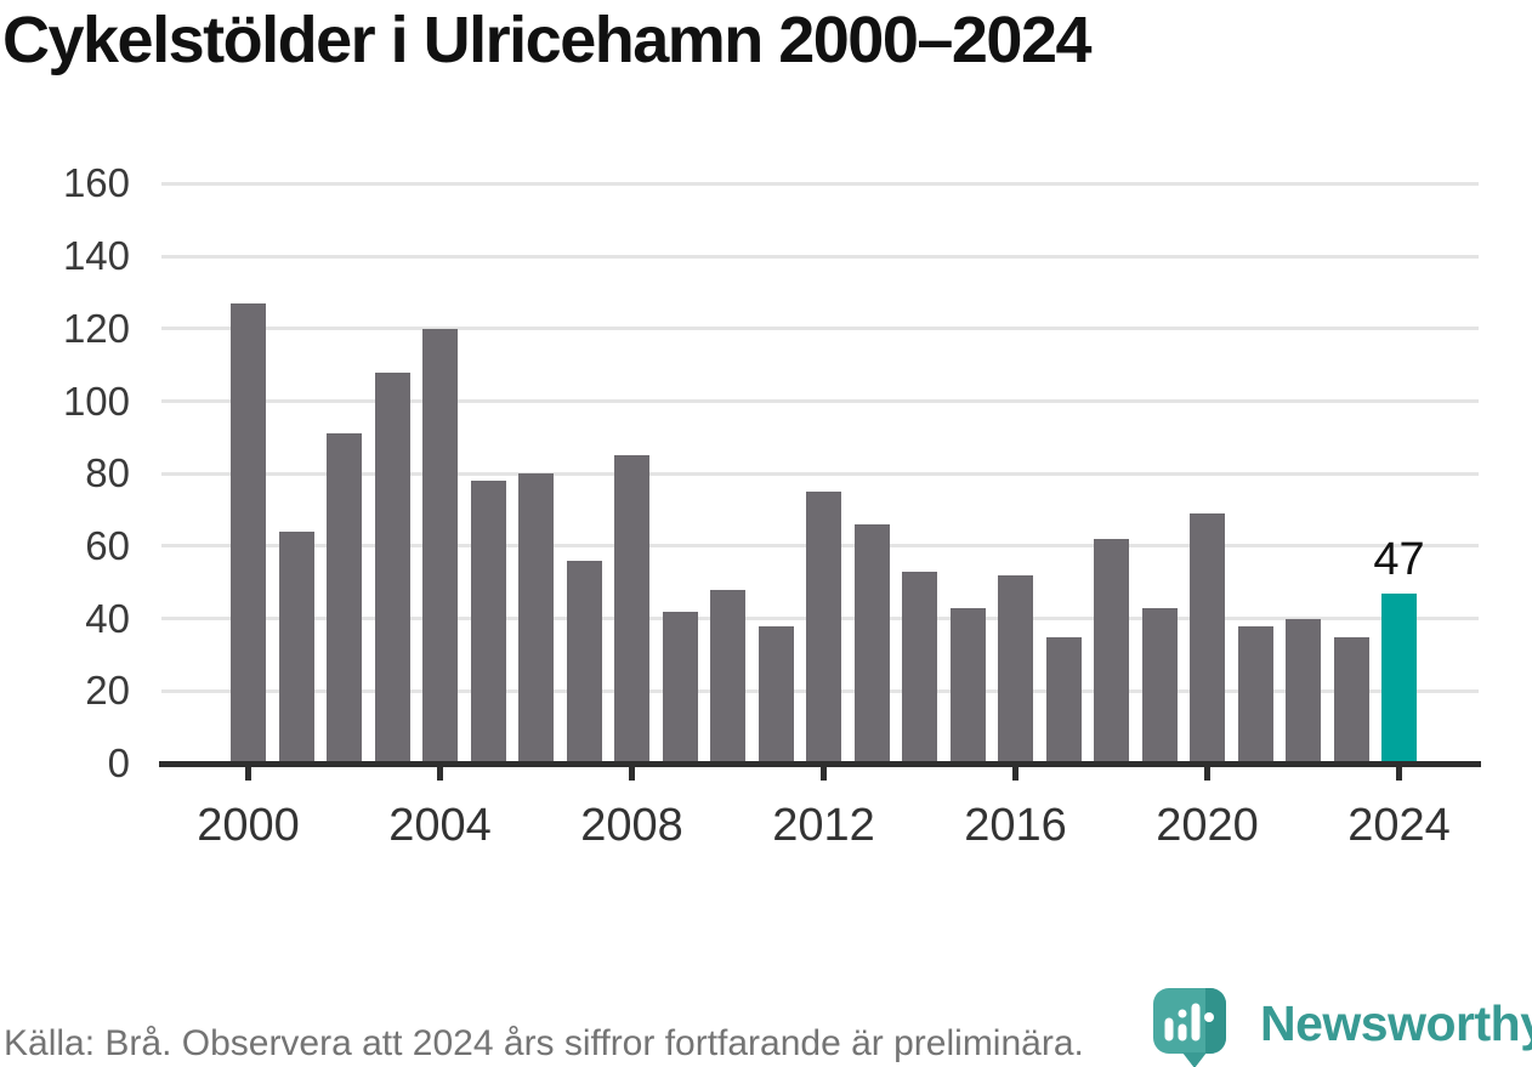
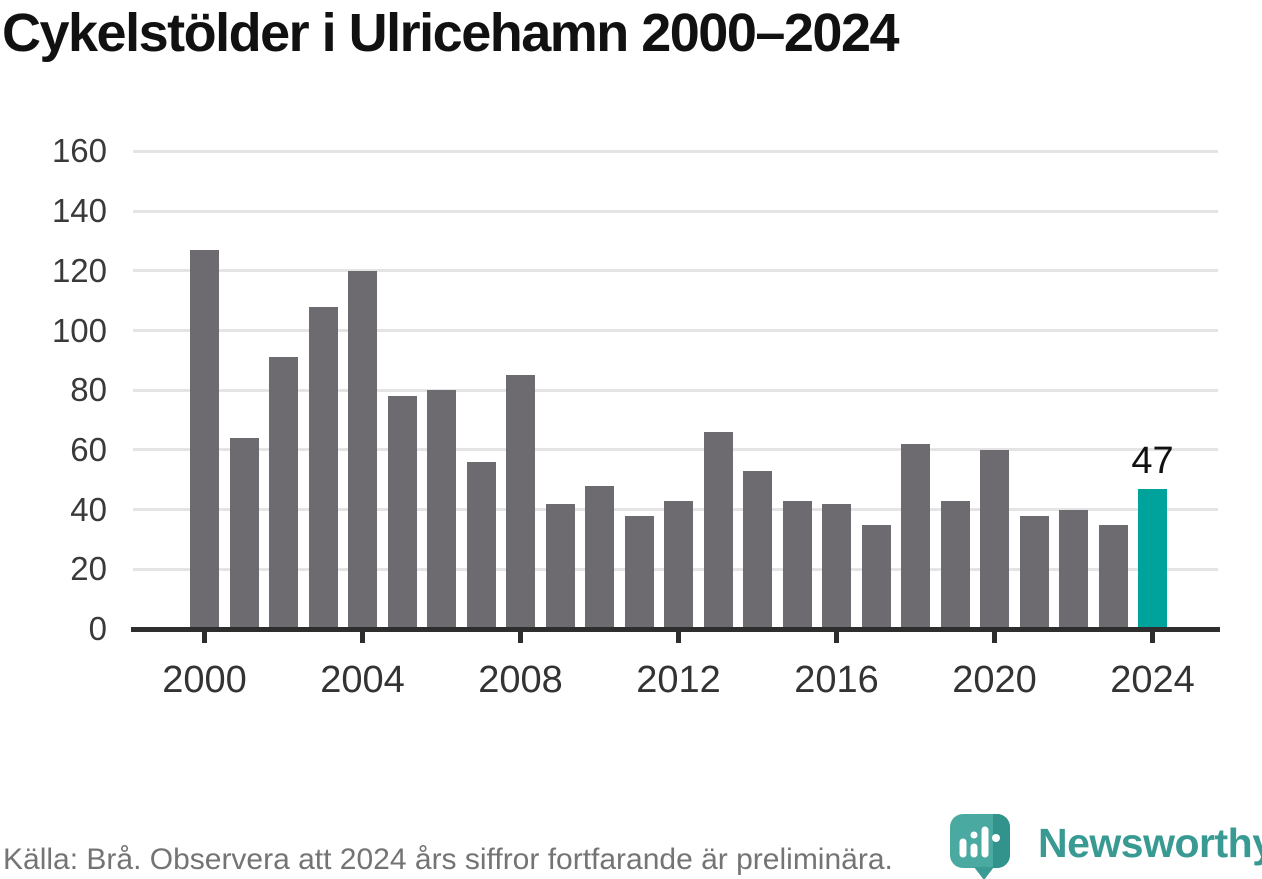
2012: 75 -> 43
2016: 52 -> 42
2020: 69 -> 60
